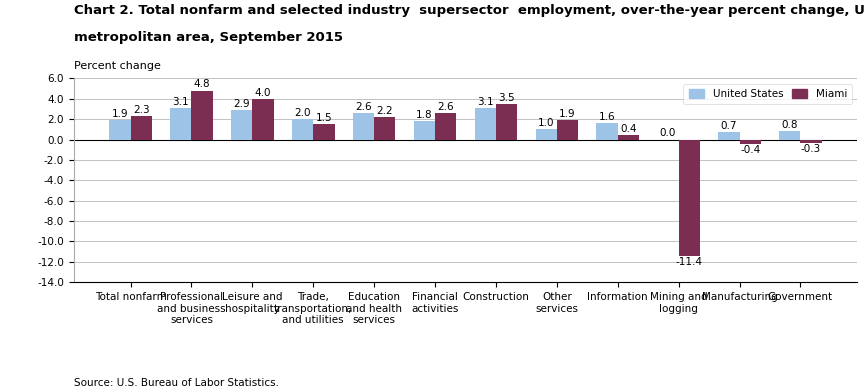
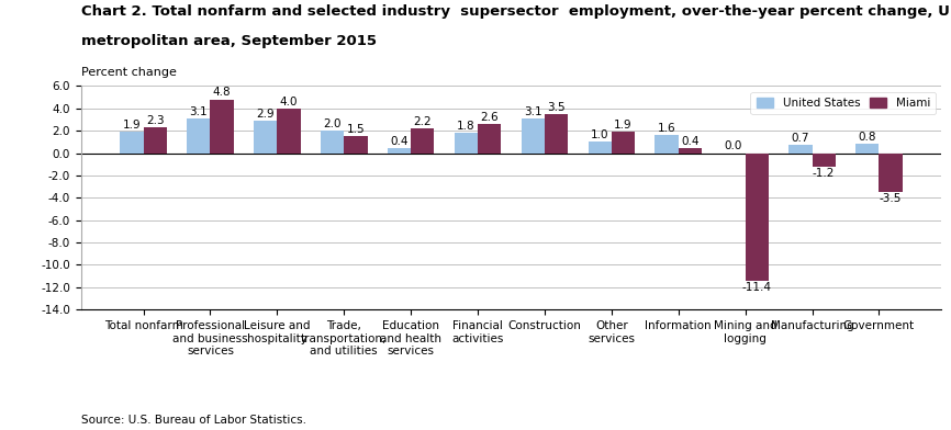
United States/Education and health services: 2.6 -> 0.4
Miami/Manufacturing: -0.4 -> -1.2
Miami/Government: -0.3 -> -3.5
